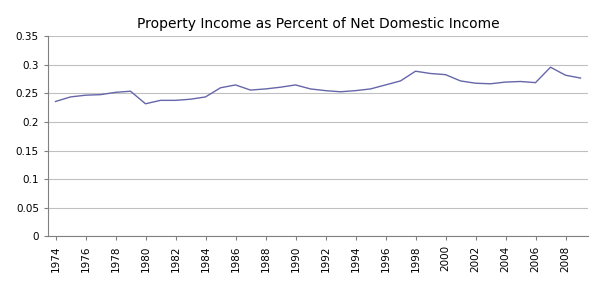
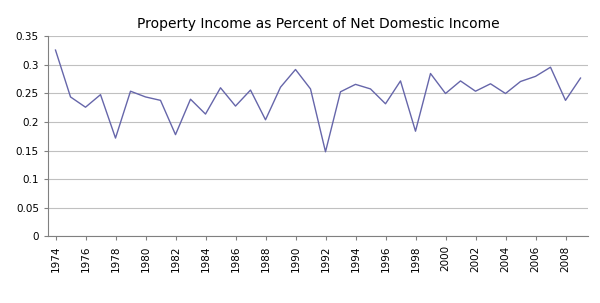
1974: 0.236 -> 0.326
1976: 0.247 -> 0.226
1978: 0.252 -> 0.172
1980: 0.232 -> 0.244
1982: 0.238 -> 0.178
1984: 0.244 -> 0.214
1986: 0.265 -> 0.228
1988: 0.258 -> 0.204
1990: 0.265 -> 0.292
1992: 0.255 -> 0.148
1994: 0.255 -> 0.266
1996: 0.265 -> 0.232
1998: 0.289 -> 0.184
2000: 0.283 -> 0.250
2002: 0.268 -> 0.254
2004: 0.270 -> 0.250
2006: 0.269 -> 0.280
2008: 0.282 -> 0.238
